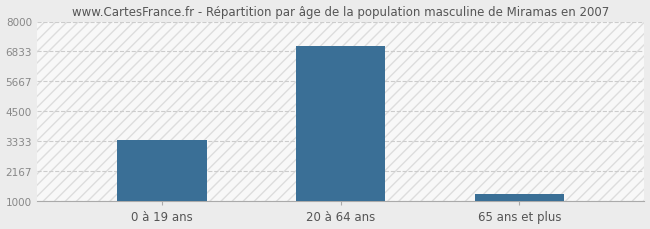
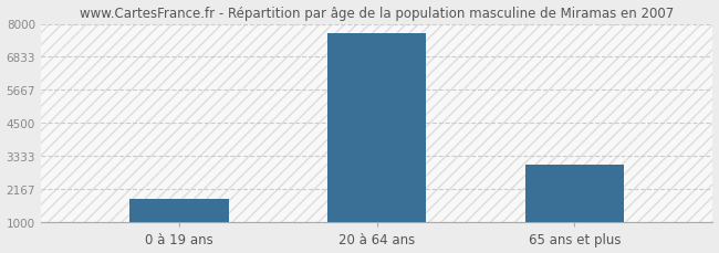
0 à 19 ans: 3400 -> 1850
20 à 64 ans: 7050 -> 7650
65 ans et plus: 1300 -> 3050
